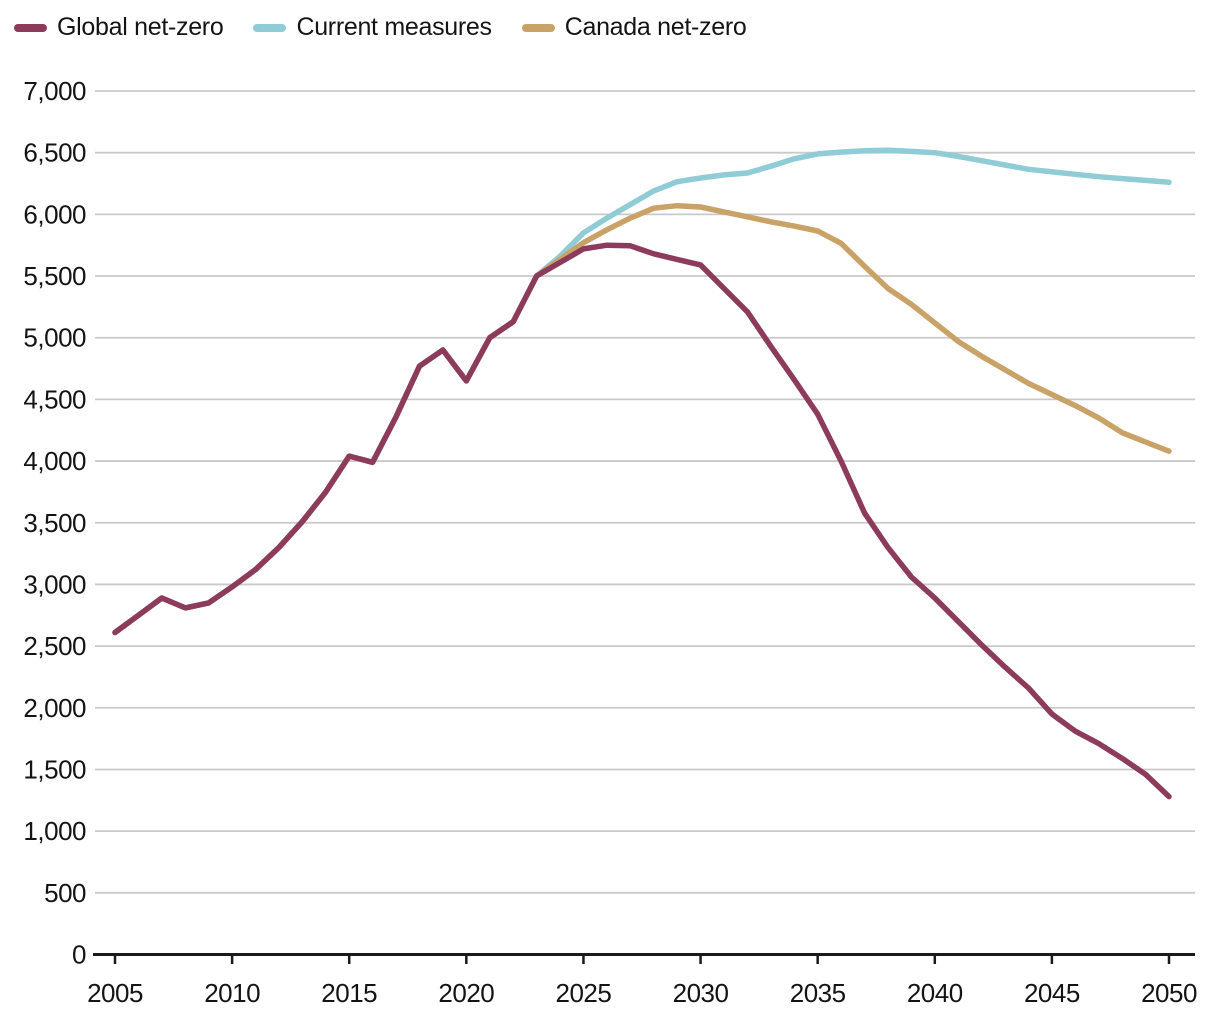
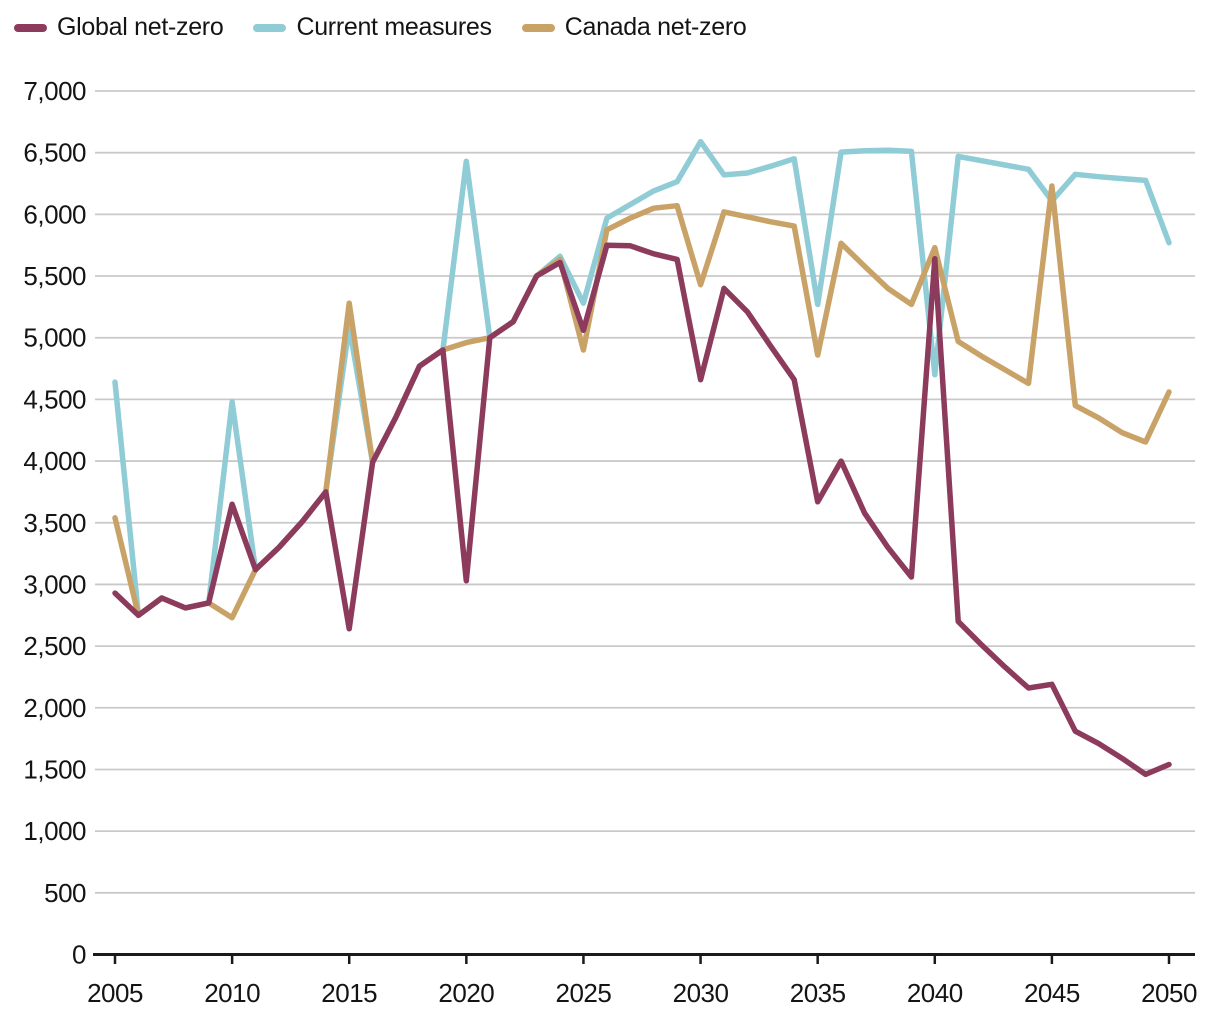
Global net-zero/2005: 2610 -> 2930
Current measures/2005: 2610 -> 4640
Canada net-zero/2005: 2610 -> 3540
Global net-zero/2010: 2980 -> 3650
Current measures/2010: 2980 -> 4480
Canada net-zero/2010: 2980 -> 2730
Global net-zero/2015: 4040 -> 2640
Current measures/2015: 4040 -> 5090
Canada net-zero/2015: 4040 -> 5280
Global net-zero/2020: 4650 -> 3030
Current measures/2020: 4650 -> 6430
Canada net-zero/2020: 4650 -> 4960
Global net-zero/2025: 5720 -> 5060
Current measures/2025: 5850 -> 5280
Canada net-zero/2025: 5770 -> 4900
Global net-zero/2030: 5590 -> 4660
Current measures/2030: 6300 -> 6590
Canada net-zero/2030: 6060 -> 5430
Global net-zero/2035: 4380 -> 3670
Current measures/2035: 6490 -> 5270
Canada net-zero/2035: 5860 -> 4860
Global net-zero/2040: 2890 -> 5640
Current measures/2040: 6500 -> 4700
Canada net-zero/2040: 5120 -> 5730
Global net-zero/2045: 1950 -> 2190
Current measures/2045: 6340 -> 6110
Canada net-zero/2045: 4540 -> 6230
Global net-zero/2050: 1280 -> 1540
Current measures/2050: 6260 -> 5770
Canada net-zero/2050: 4080 -> 4560
